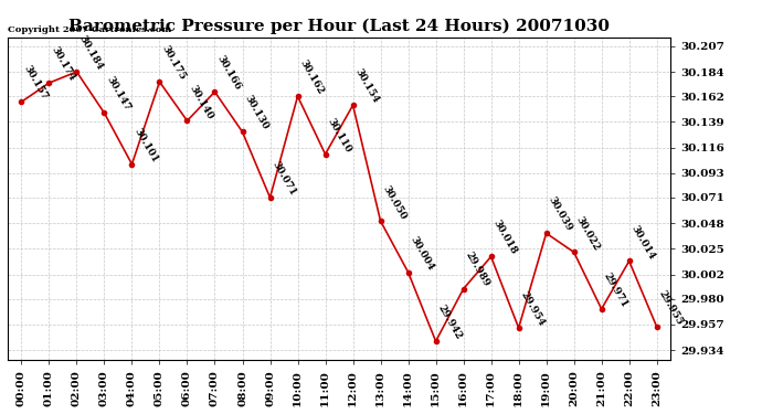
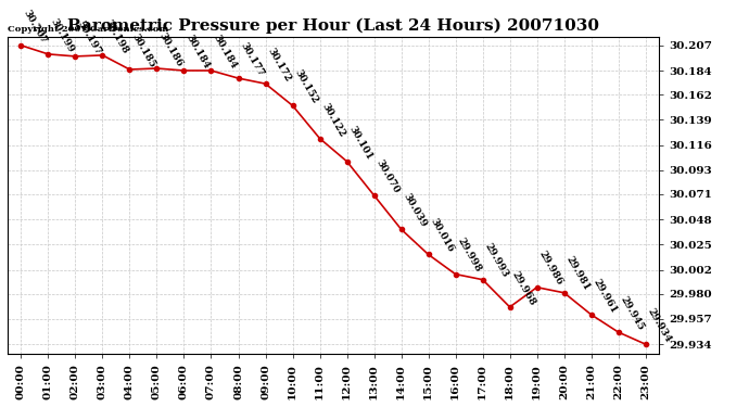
00:00: 30.157 -> 30.207
01:00: 30.174 -> 30.199
02:00: 30.184 -> 30.197
03:00: 30.147 -> 30.198
04:00: 30.101 -> 30.185
05:00: 30.175 -> 30.186
06:00: 30.140 -> 30.184
07:00: 30.166 -> 30.184
08:00: 30.130 -> 30.177
09:00: 30.071 -> 30.172
10:00: 30.162 -> 30.152
11:00: 30.110 -> 30.122
12:00: 30.154 -> 30.101
13:00: 30.050 -> 30.070
14:00: 30.004 -> 30.039
15:00: 29.942 -> 30.016
16:00: 29.989 -> 29.998
17:00: 30.018 -> 29.993
18:00: 29.954 -> 29.968
19:00: 30.039 -> 29.986
20:00: 30.022 -> 29.981
21:00: 29.971 -> 29.961
22:00: 30.014 -> 29.945
23:00: 29.955 -> 29.934
